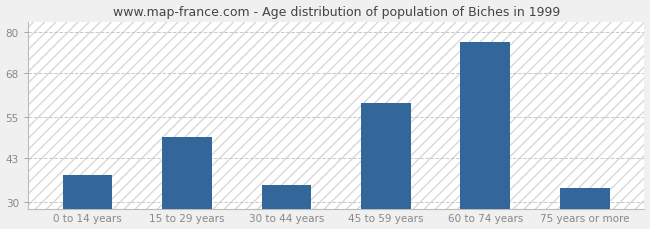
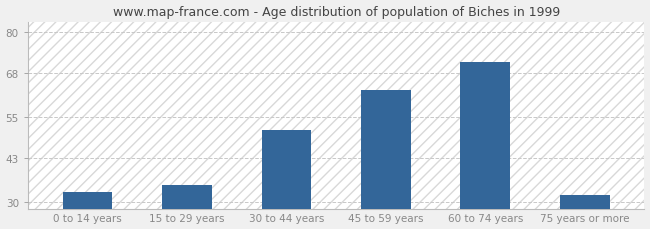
0 to 14 years: 38 -> 33
15 to 29 years: 49 -> 35
30 to 44 years: 35 -> 51
45 to 59 years: 59 -> 63
60 to 74 years: 77 -> 71
75 years or more: 34 -> 32
